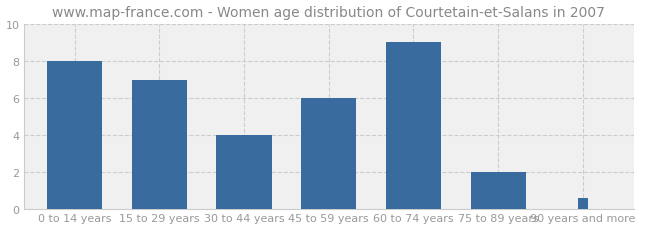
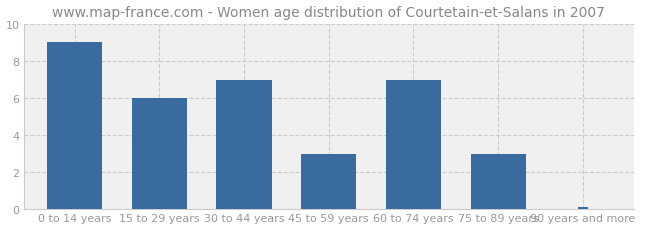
0 to 14 years: 8.0 -> 9.0
15 to 29 years: 7.0 -> 6.0
30 to 44 years: 4.0 -> 7.0
45 to 59 years: 6.0 -> 3.0
60 to 74 years: 9.0 -> 7.0
75 to 89 years: 2.0 -> 3.0
90 years and more: 0.6 -> 0.1
